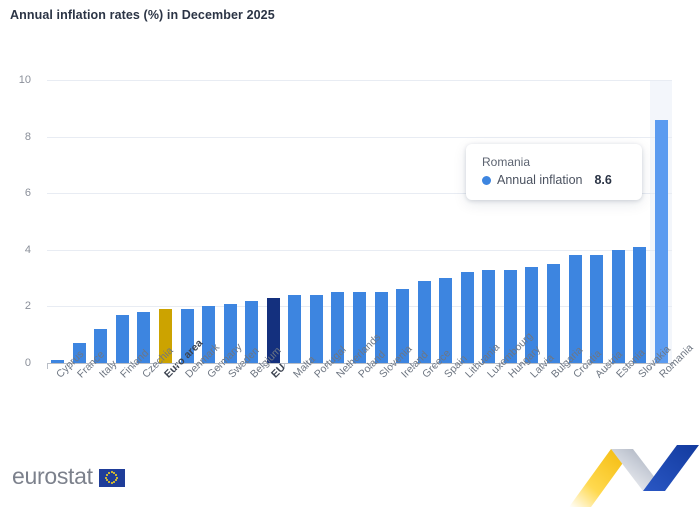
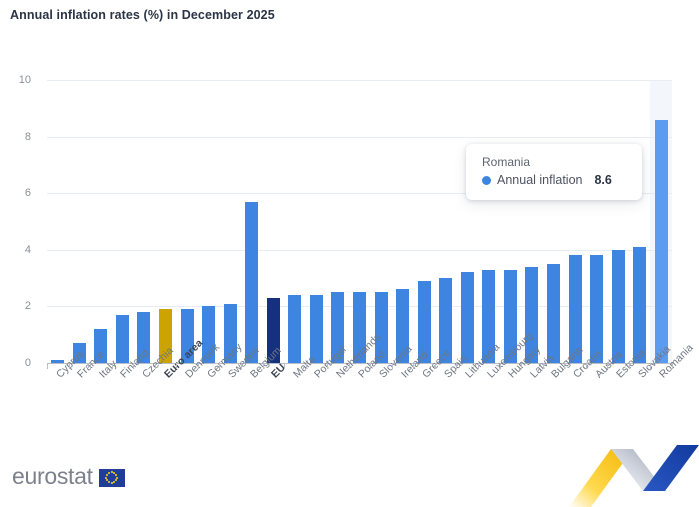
Belgium: 2.2 -> 5.7
